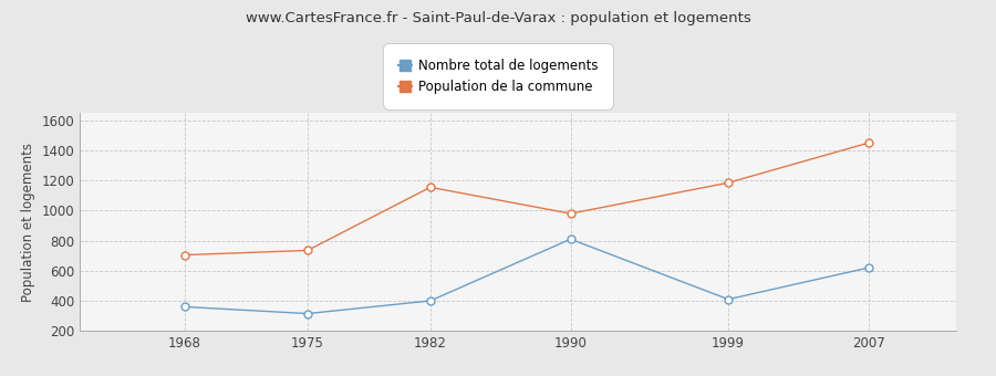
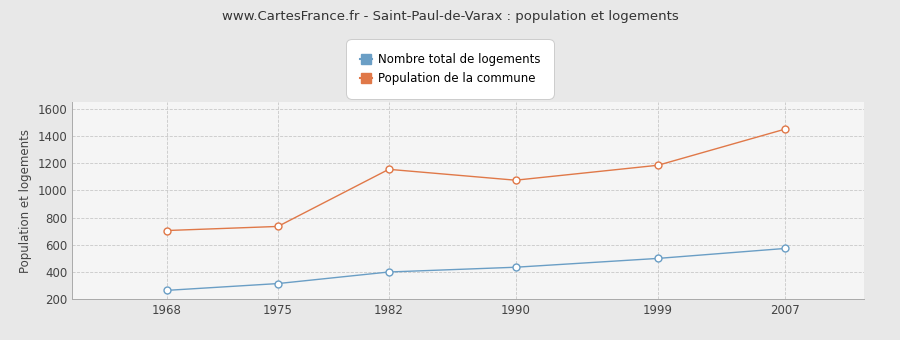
Nombre total de logements/1968: 360 -> 260
Nombre total de logements/1990: 810 -> 440
Population de la commune/1990: 980 -> 1080
Nombre total de logements/1999: 410 -> 500
Nombre total de logements/2007: 620 -> 570
